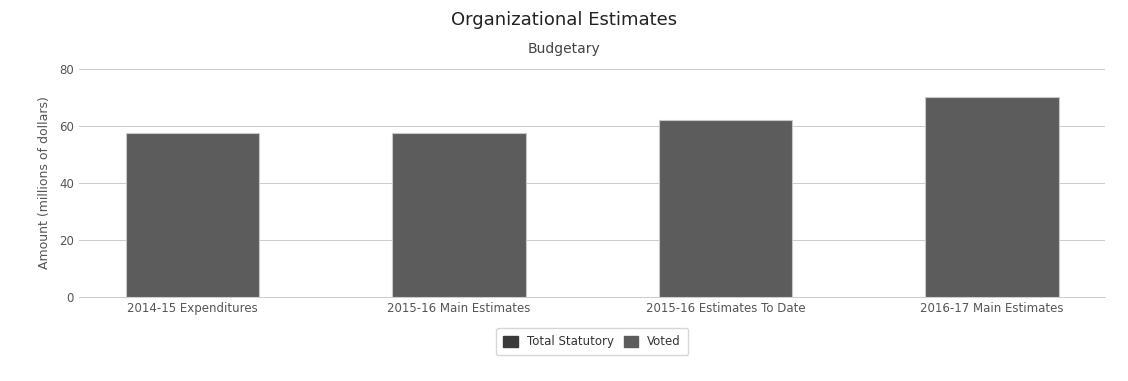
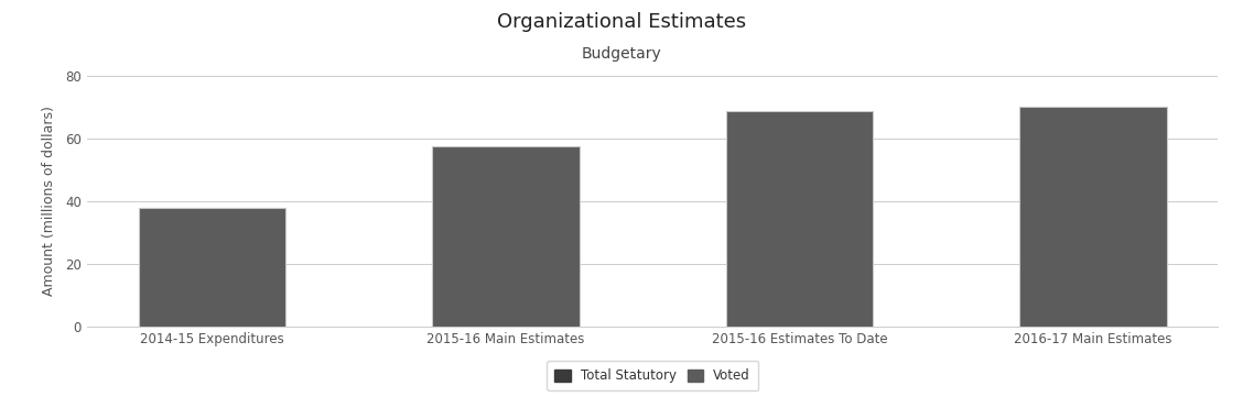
2014-15 Expenditures: 57.5 -> 38.0
2015-16 Estimates To Date: 62.0 -> 68.5
